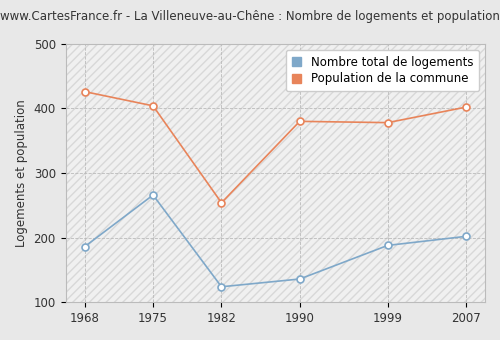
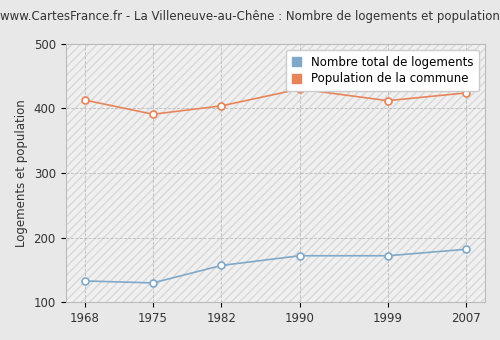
Nombre total de logements/1968: 186 -> 133
Population de la commune/1968: 426 -> 413
Nombre total de logements/1975: 266 -> 130
Population de la commune/1975: 404 -> 391
Nombre total de logements/1982: 124 -> 157
Population de la commune/1982: 254 -> 404
Nombre total de logements/1990: 136 -> 172
Population de la commune/1990: 380 -> 430
Nombre total de logements/1999: 188 -> 172
Population de la commune/1999: 378 -> 412
Nombre total de logements/2007: 202 -> 182
Population de la commune/2007: 402 -> 424
